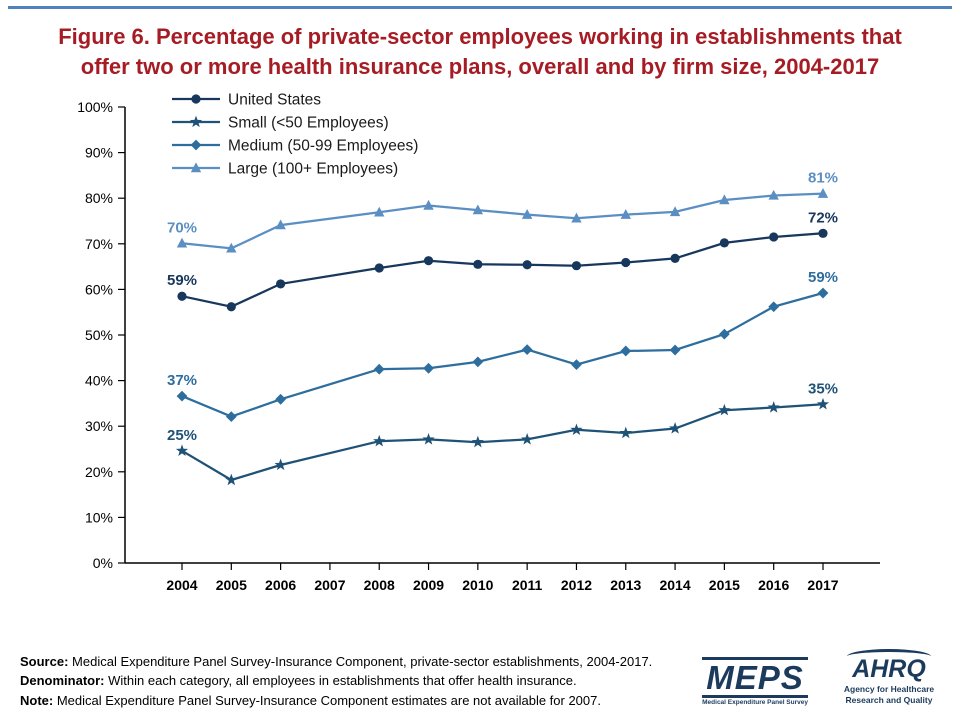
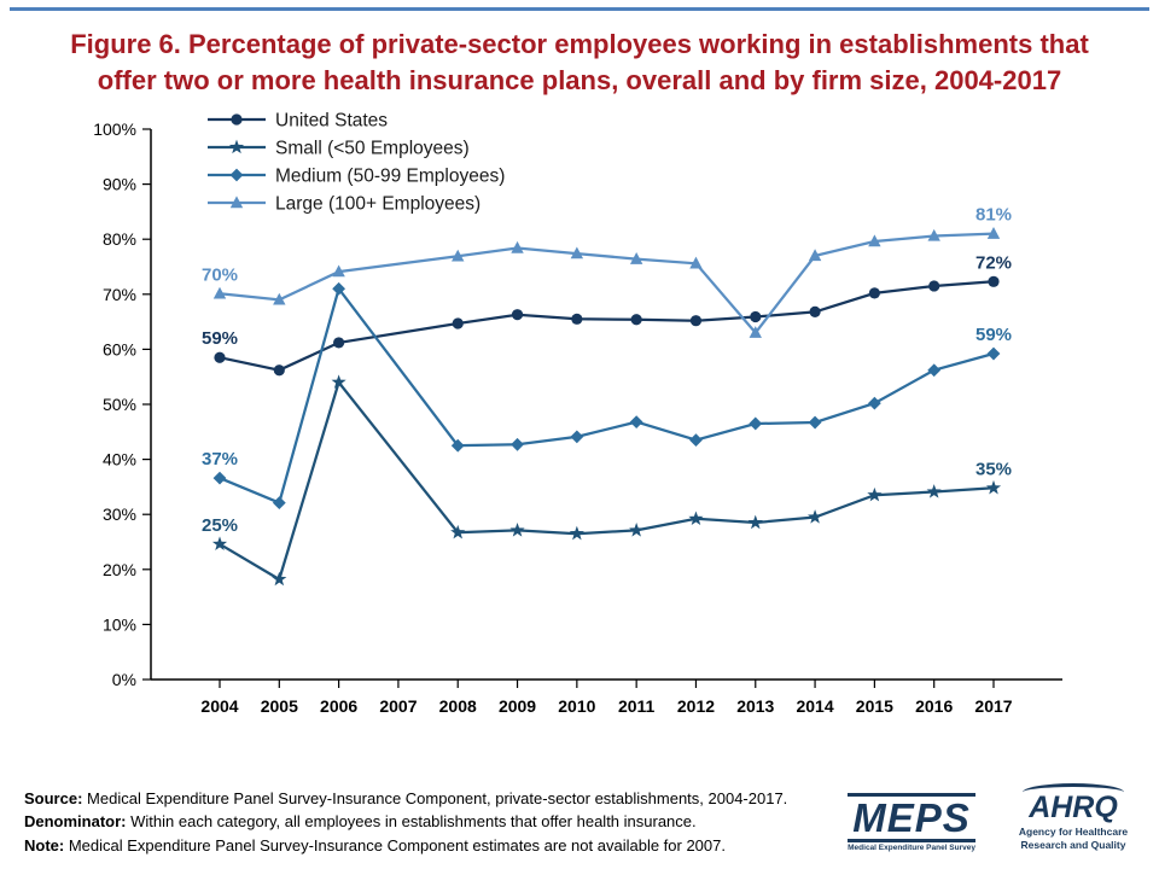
Small (<50 Employees)/2006: 22% -> 54%
Medium (50-99 Employees)/2006: 36% -> 71%
Large (100+ Employees)/2013: 76% -> 63%
